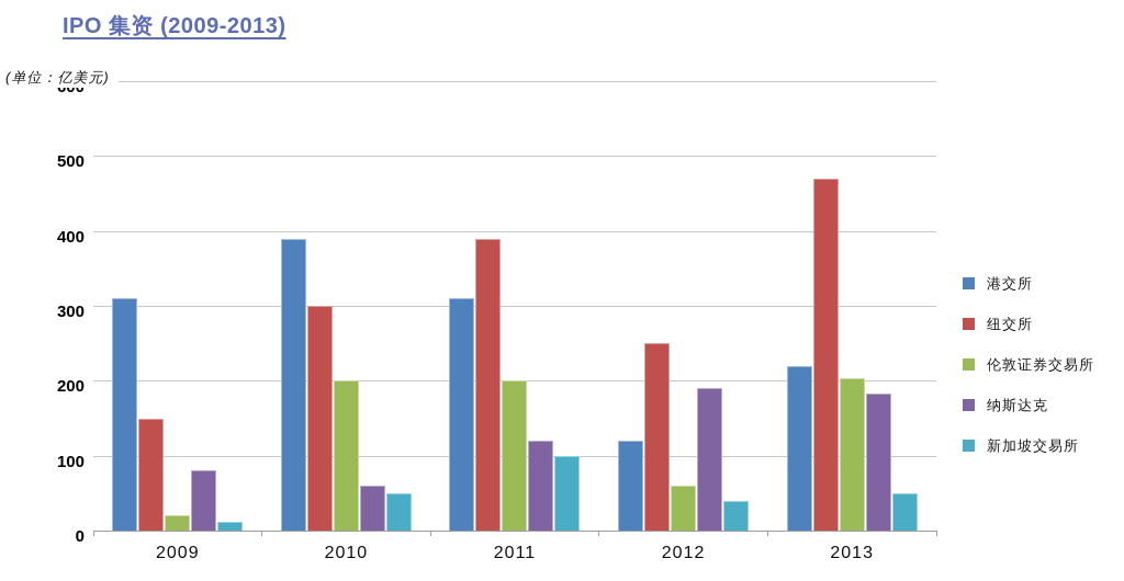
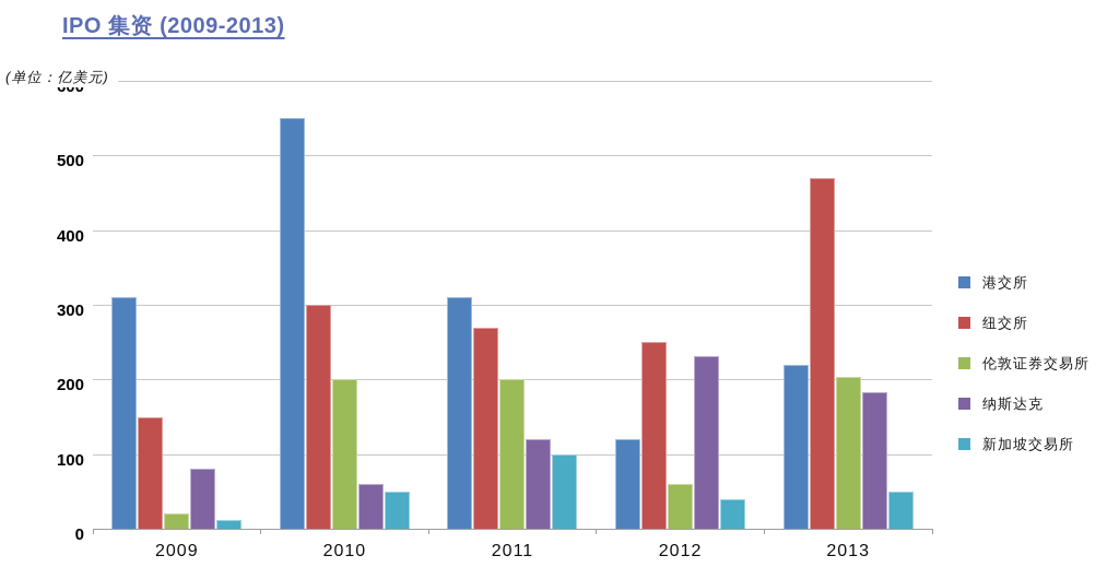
港交所/2010: 390 -> 550
纽交所/2011: 390 -> 270
纳斯达克/2012: 190 -> 230
